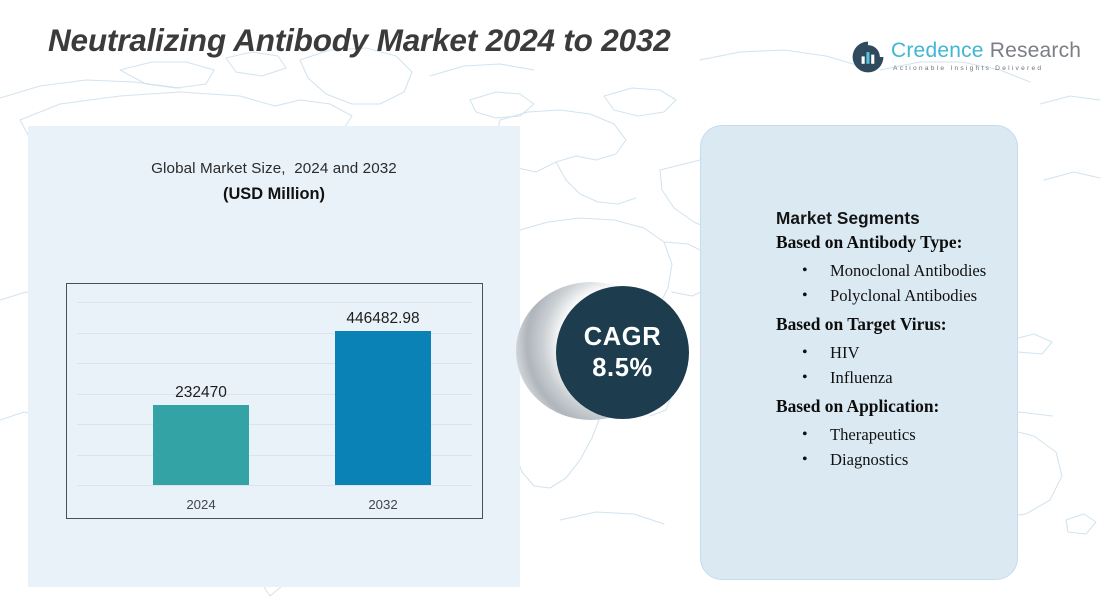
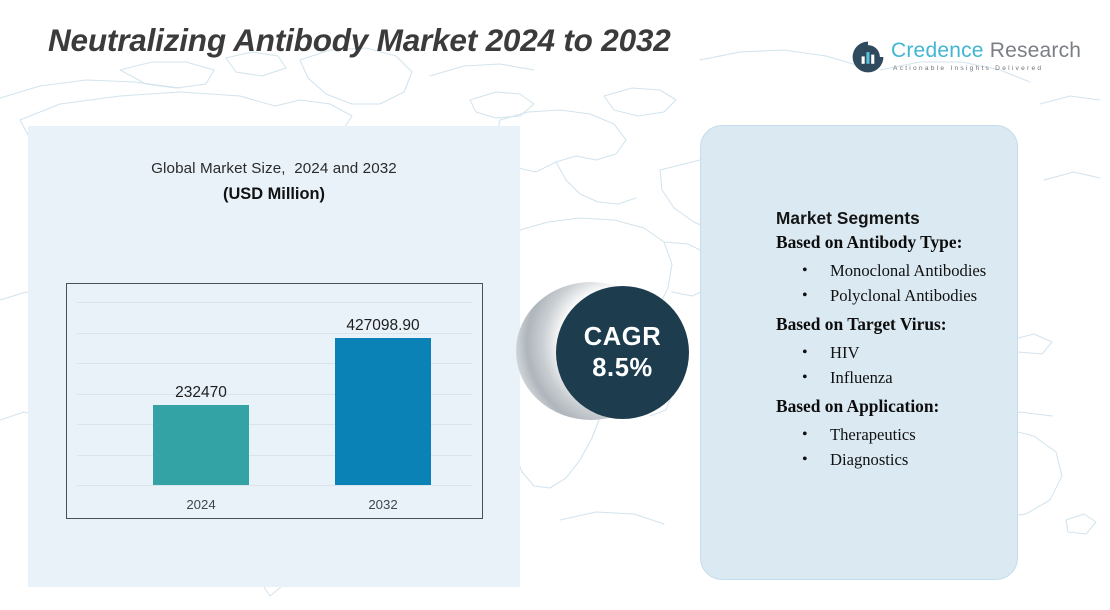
2032: 446482.98 -> 427098.90
